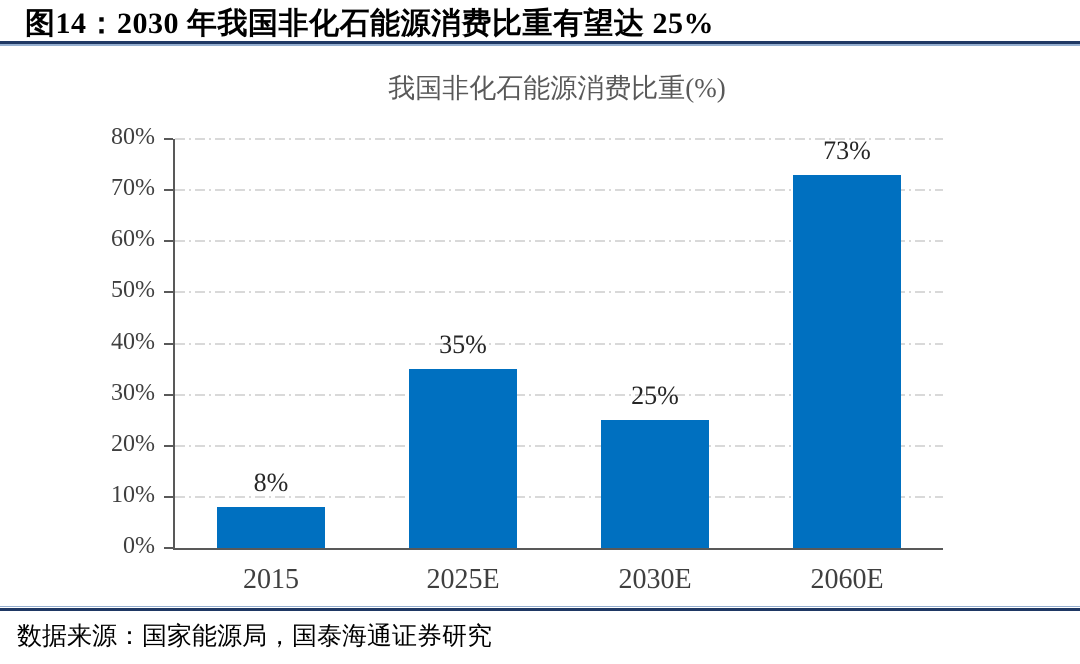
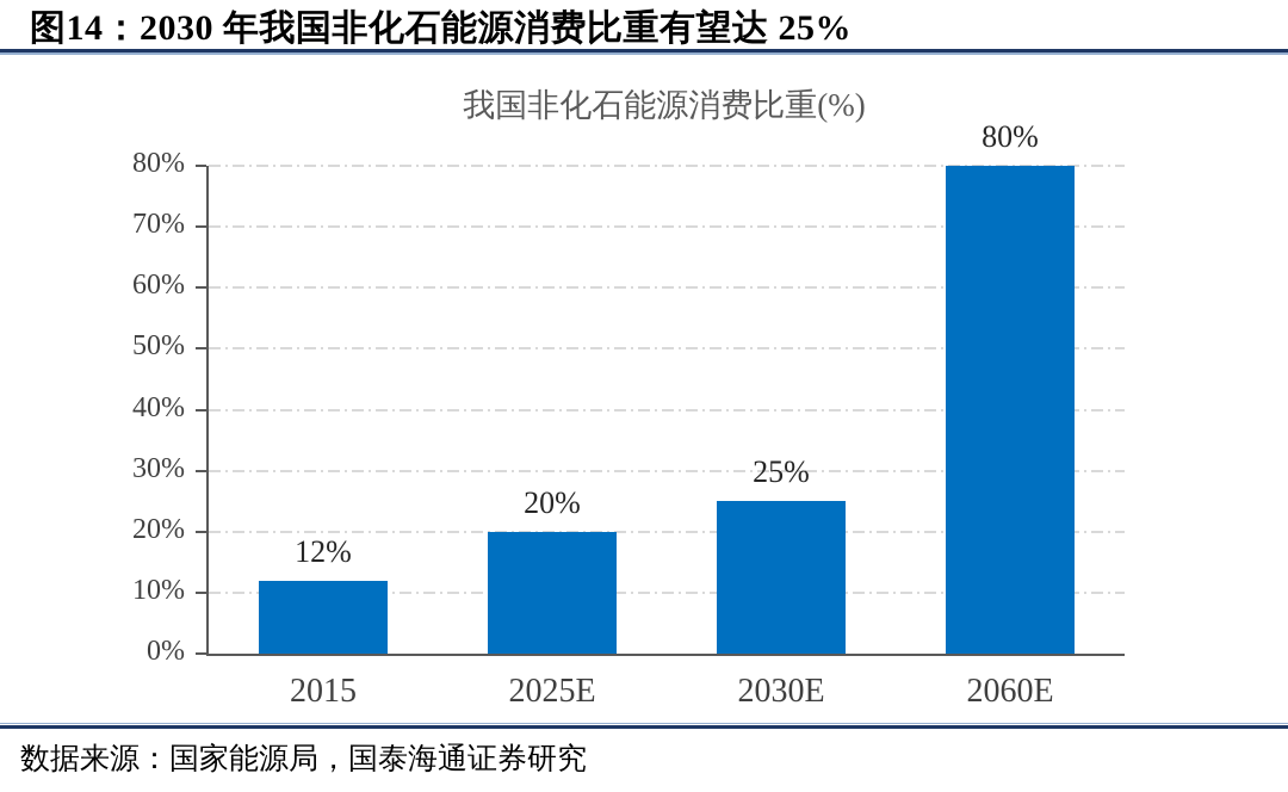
2015: 8% -> 12%
2025E: 35% -> 20%
2060E: 73% -> 80%
